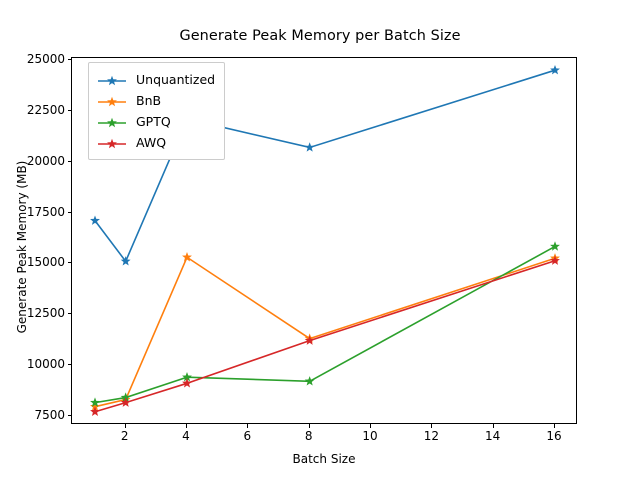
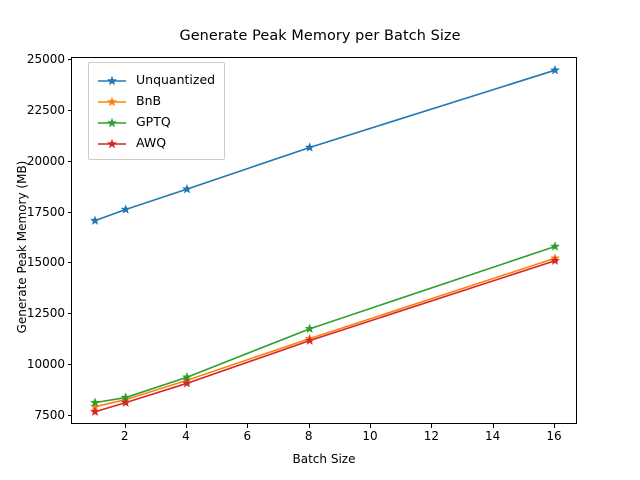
Unquantized/2: 15100 -> 17600
Unquantized/4: 22100 -> 18600
BnB/4: 15300 -> 9200
GPTQ/8: 9200 -> 11800
